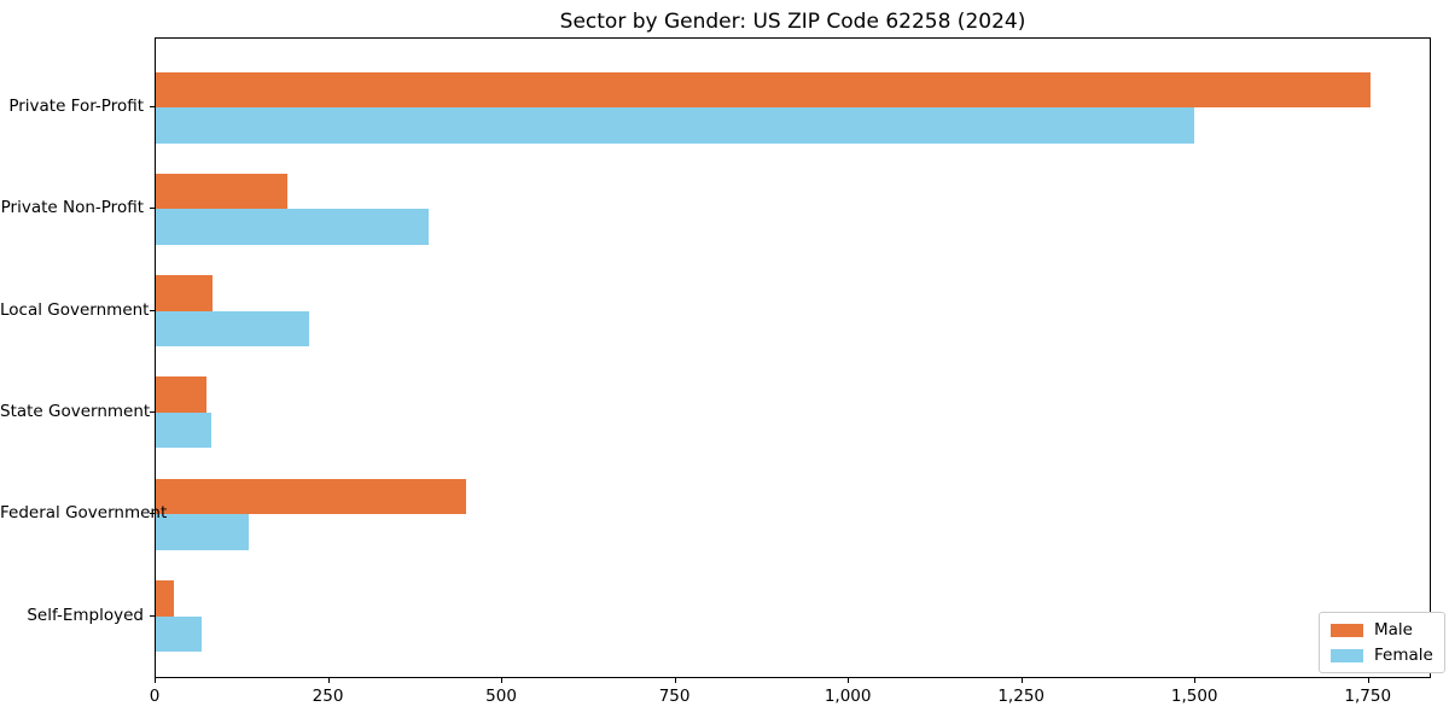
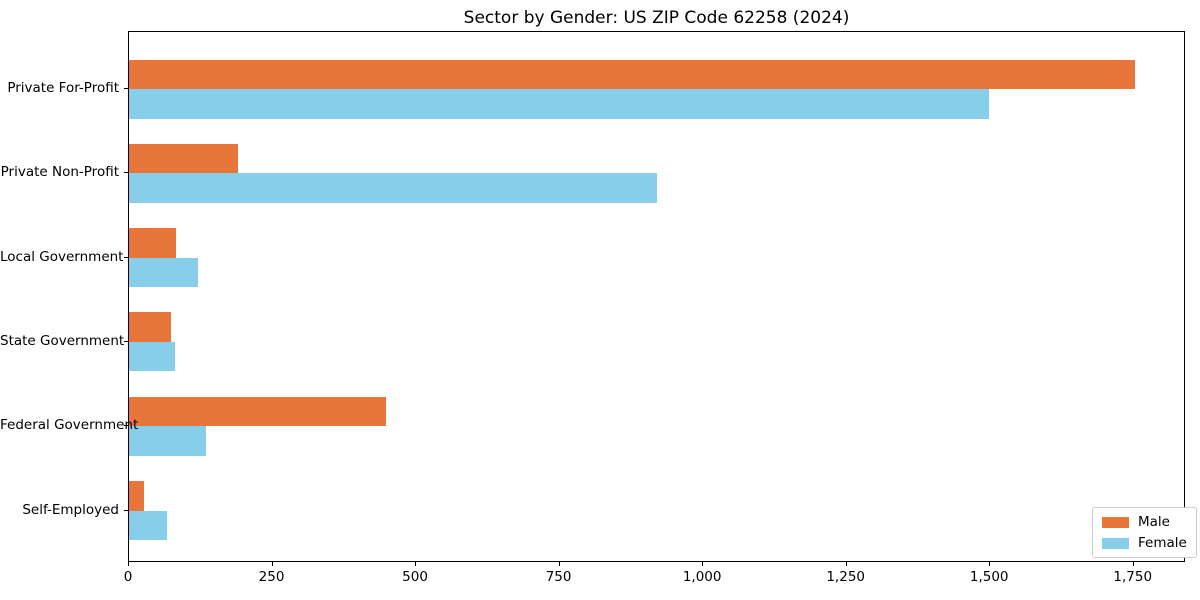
Female/Private Non-Profit: 390 -> 920
Female/Local Government: 220 -> 120
